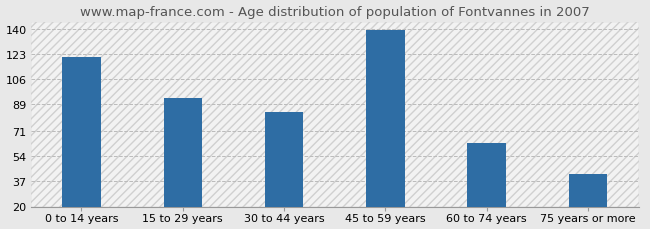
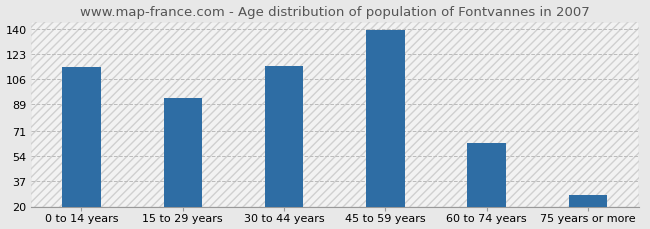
0 to 14 years: 121 -> 114
30 to 44 years: 84 -> 115
75 years or more: 42 -> 28
